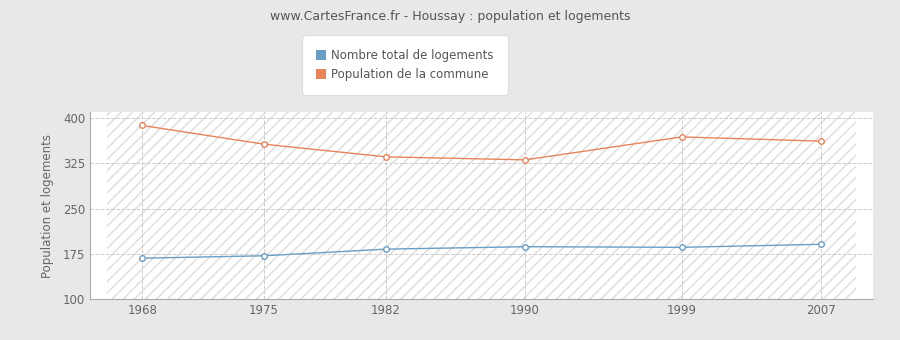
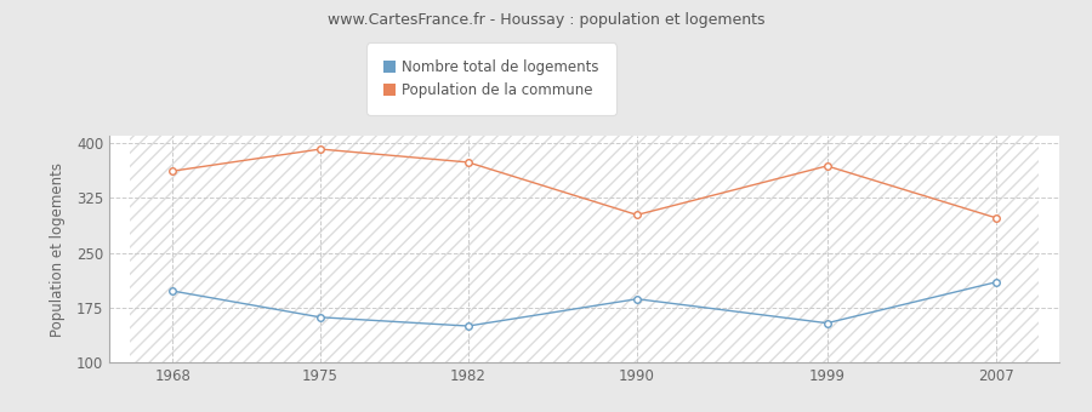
Nombre total de logements/1968: 168 -> 198
Population de la commune/1968: 388 -> 362
Nombre total de logements/1975: 172 -> 162
Population de la commune/1975: 357 -> 392
Nombre total de logements/1982: 183 -> 150
Population de la commune/1982: 336 -> 374
Population de la commune/1990: 331 -> 302
Nombre total de logements/1999: 186 -> 154
Nombre total de logements/2007: 191 -> 210
Population de la commune/2007: 362 -> 298
